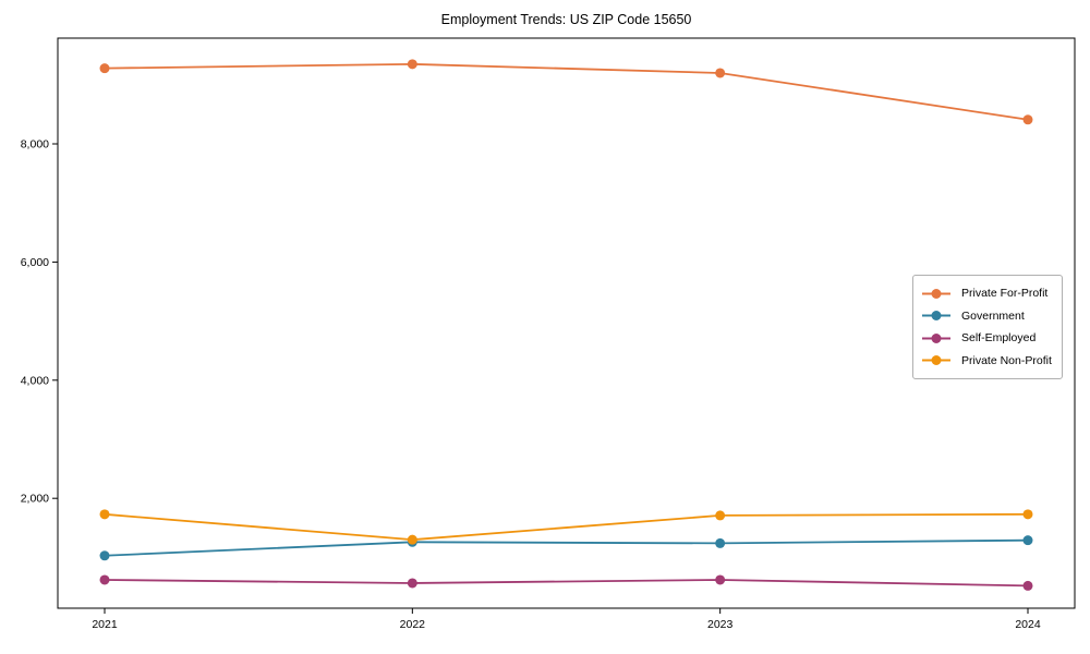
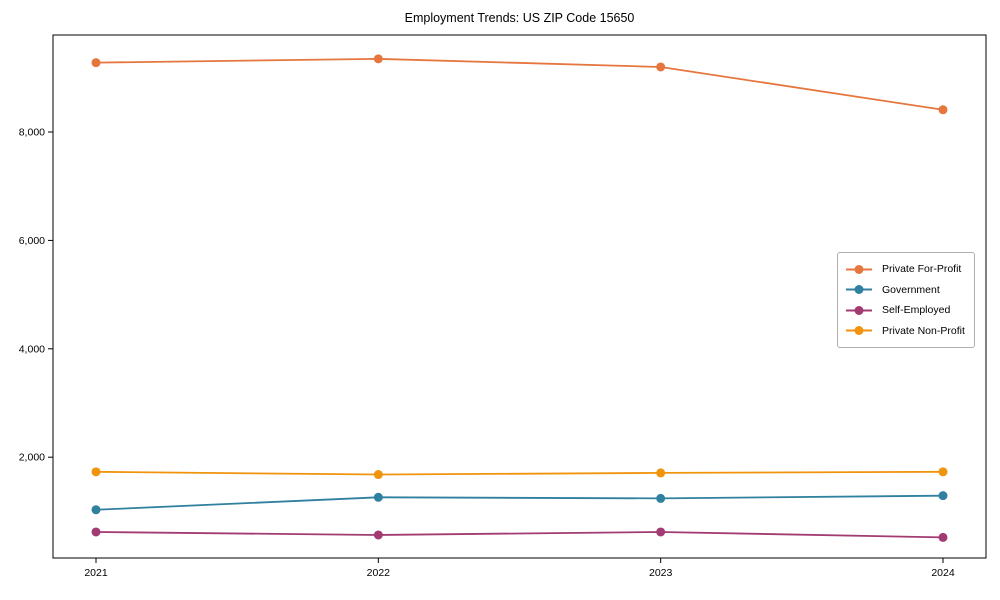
Private Non-Profit/2022: 1300 -> 1700
